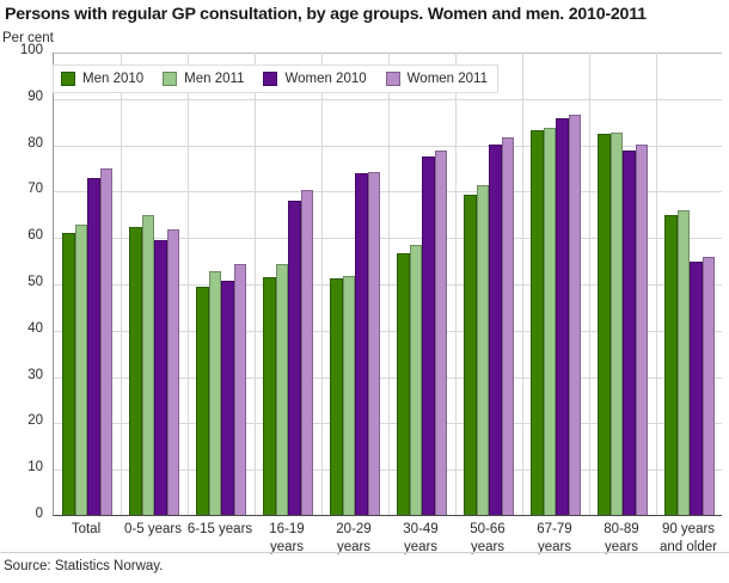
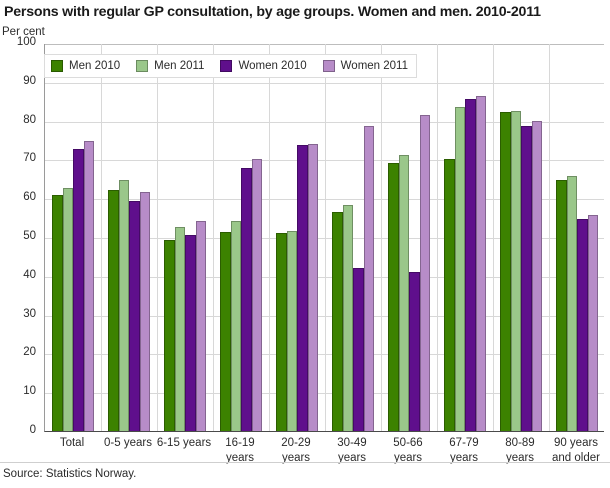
Women 2010/30-49 years: 77 -> 42
Women 2010/50-66 years: 80 -> 41
Men 2010/67-79 years: 83 -> 70
